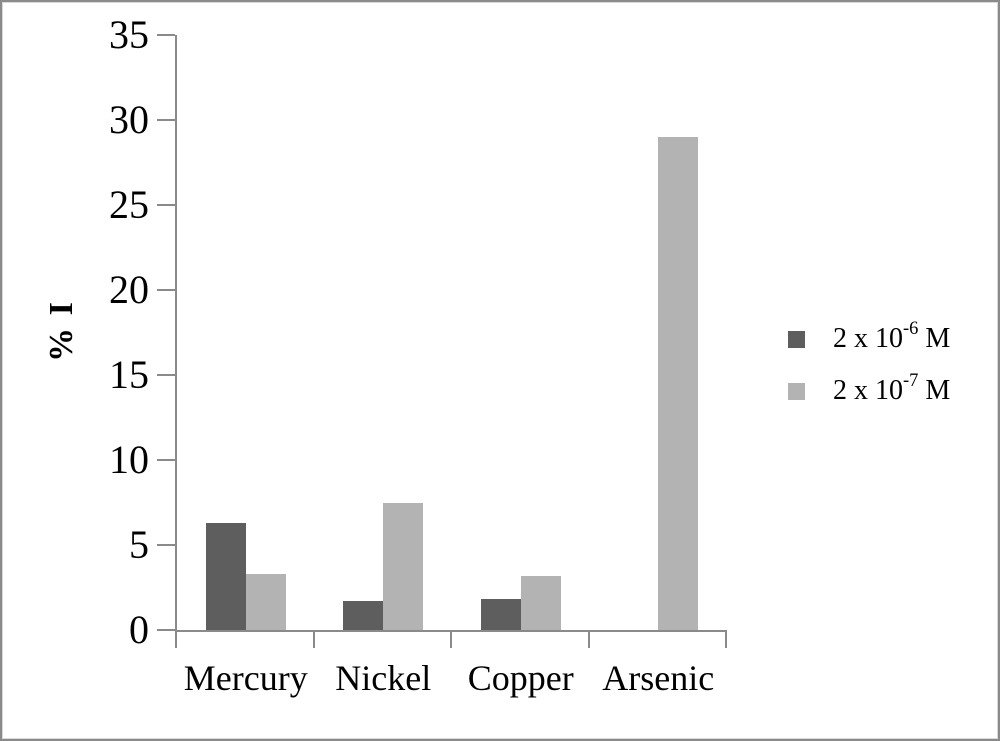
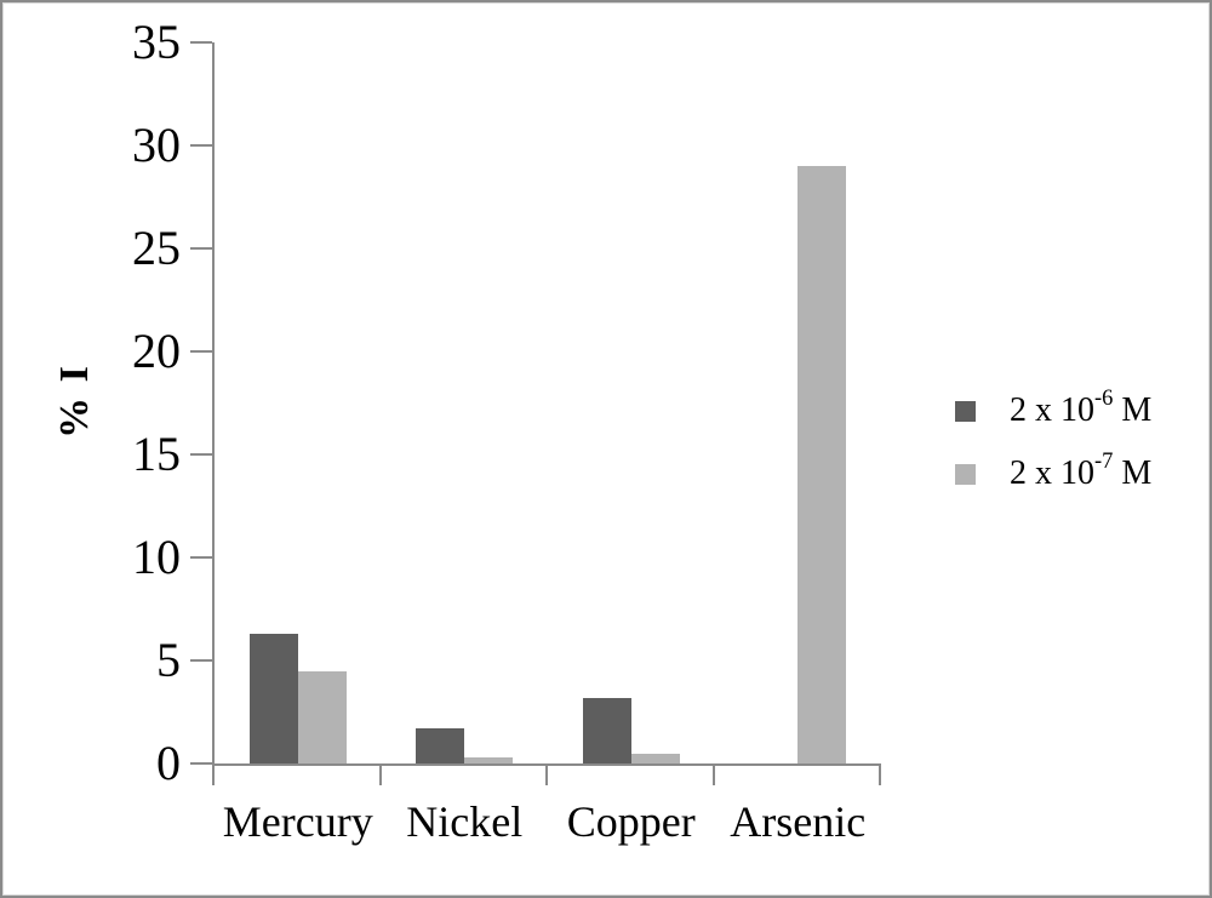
2 x 10-7 M/Mercury: 3.3 -> 4.5
2 x 10-7 M/Nickel: 7.5 -> 0.3
2 x 10-6 M/Copper: 1.8 -> 3.2
2 x 10-7 M/Copper: 3.2 -> 0.5
